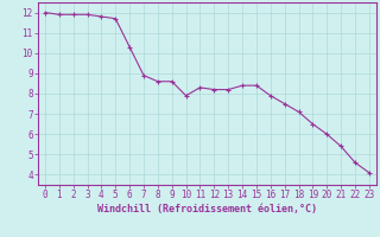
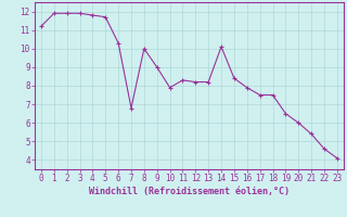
0: 12.0 -> 11.2
7: 8.9 -> 6.8
8: 8.6 -> 10.0
9: 8.6 -> 9.0
14: 8.4 -> 10.1
18: 7.1 -> 7.5
